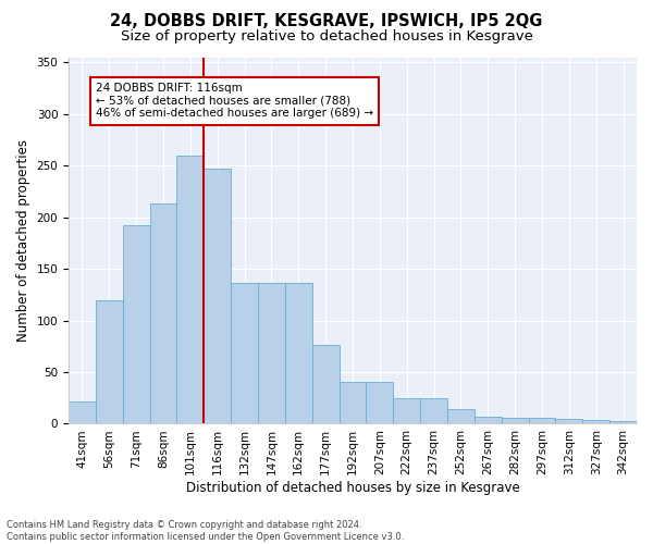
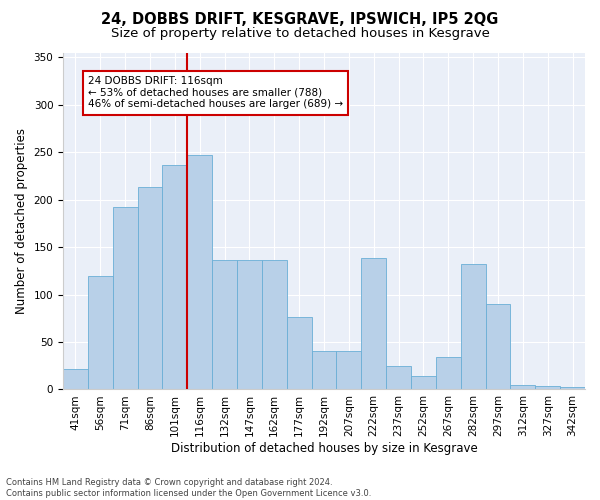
101sqm: 260 -> 236
222sqm: 25 -> 138
267sqm: 7 -> 34
282sqm: 6 -> 132
297sqm: 6 -> 90
